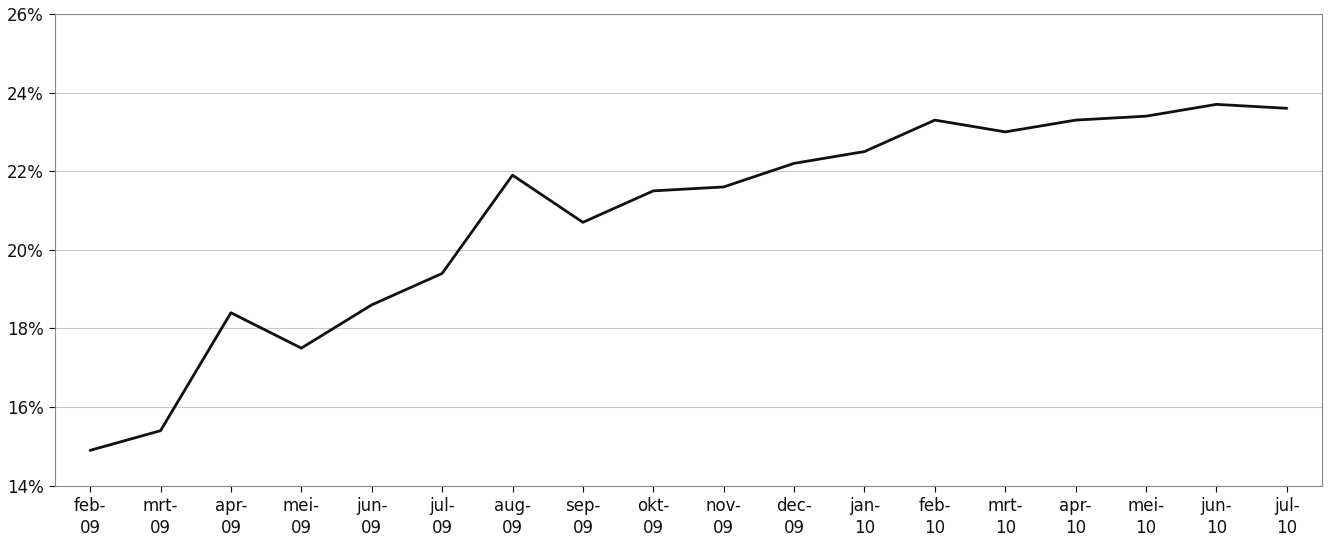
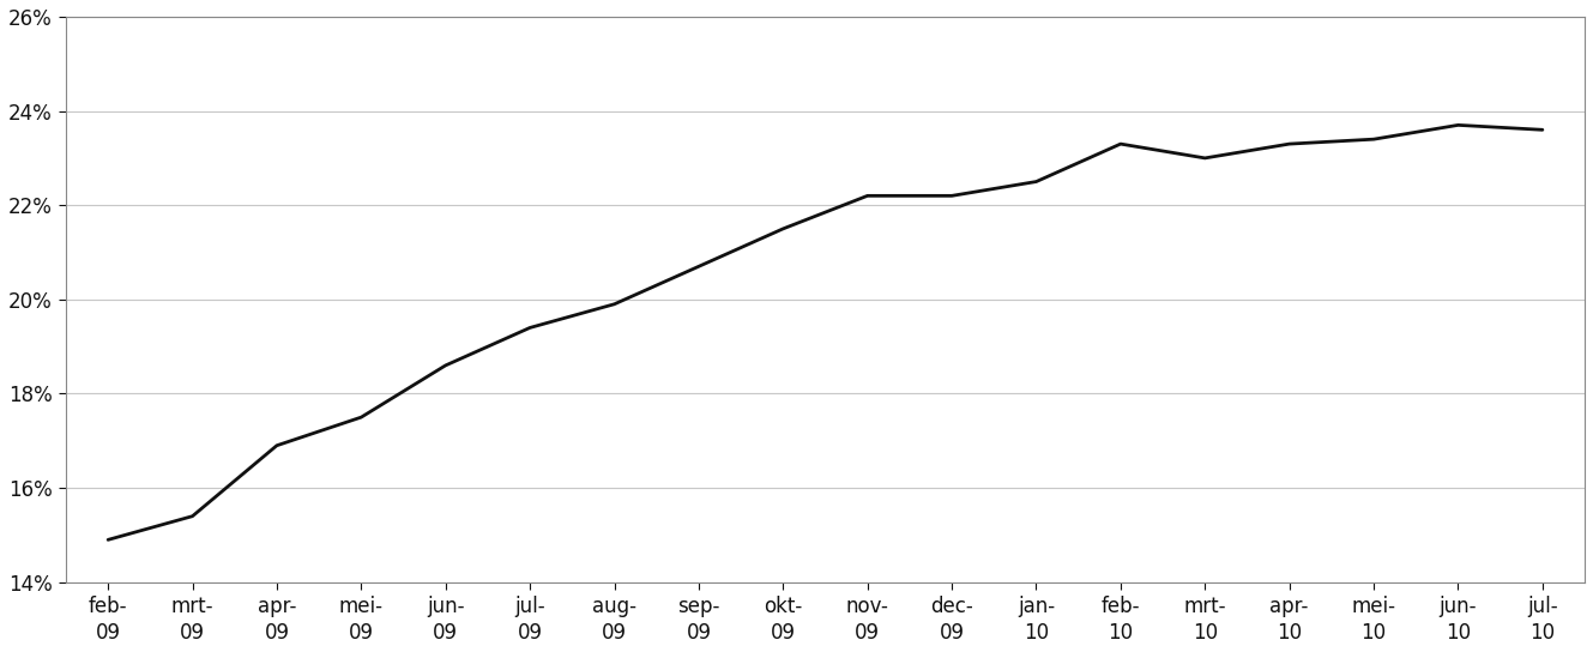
apr- 09: 18.4% -> 16.9%
aug- 09: 21.9% -> 19.9%
nov- 09: 21.6% -> 22.2%
